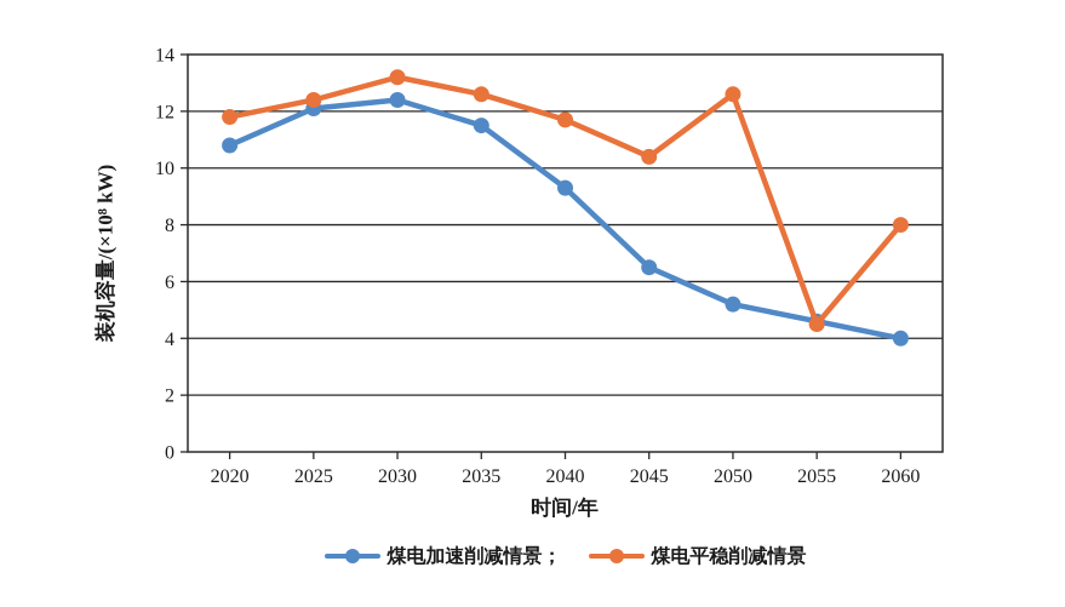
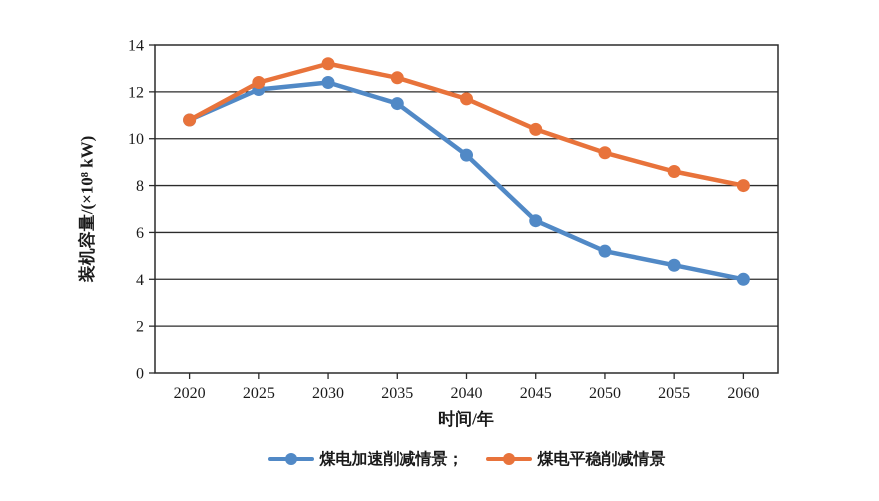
煤电平稳削减情景/2020: 11.8 -> 10.8
煤电平稳削减情景/2050: 12.6 -> 9.4
煤电平稳削减情景/2055: 4.5 -> 8.6
